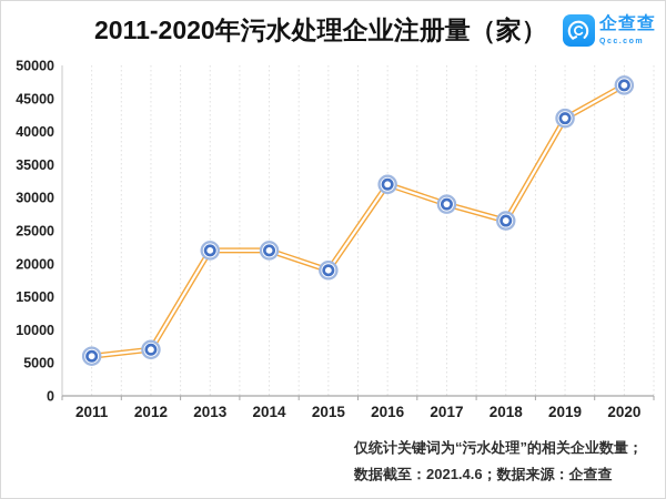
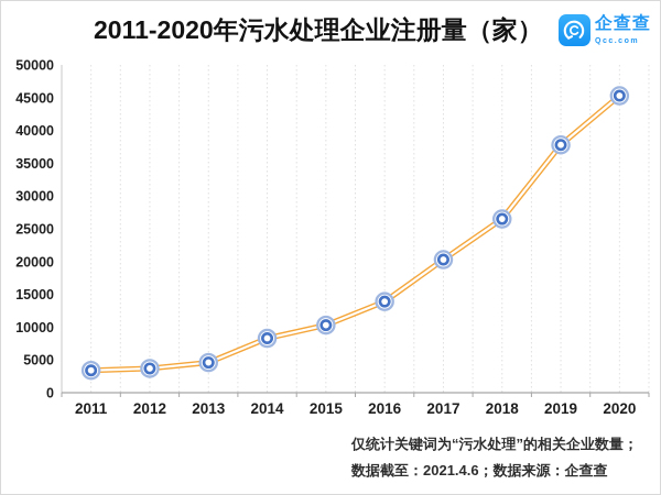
2011: 6000 -> 3000
2012: 7000 -> 4000
2013: 22000 -> 5000
2014: 22000 -> 8000
2015: 19000 -> 10000
2016: 32000 -> 14000
2017: 29000 -> 20000
2019: 42000 -> 38000
2020: 47000 -> 45000
